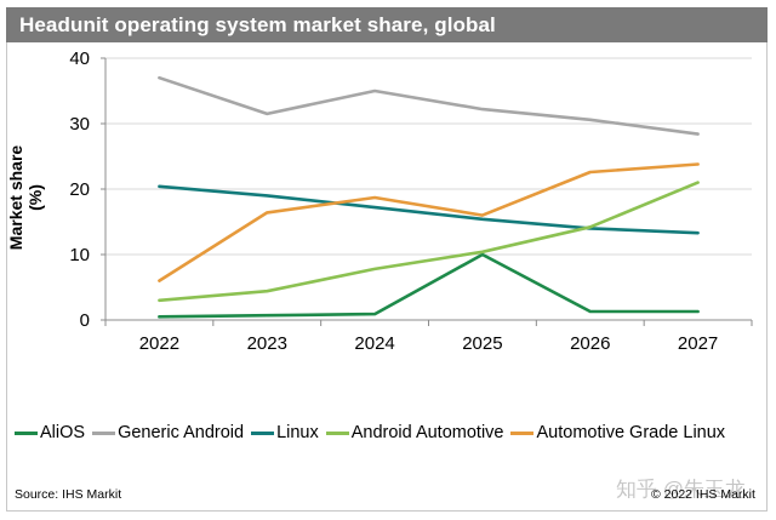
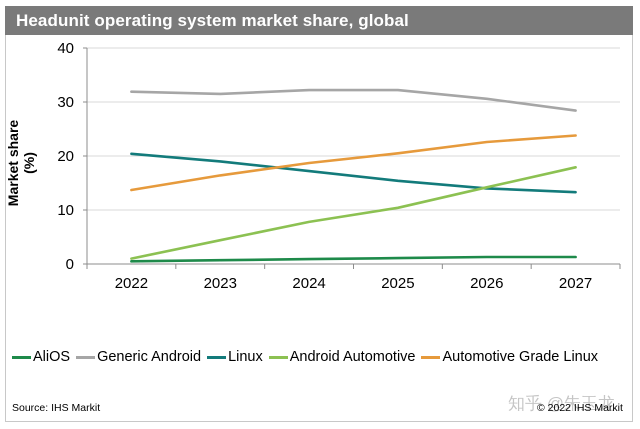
Generic Android/2022: 37 -> 32
Android Automotive/2022: 3 -> 1
Automotive Grade Linux/2022: 6 -> 14
Generic Android/2024: 35 -> 32
AliOS/2025: 10 -> 1
Automotive Grade Linux/2025: 16 -> 20
Android Automotive/2027: 21 -> 18
